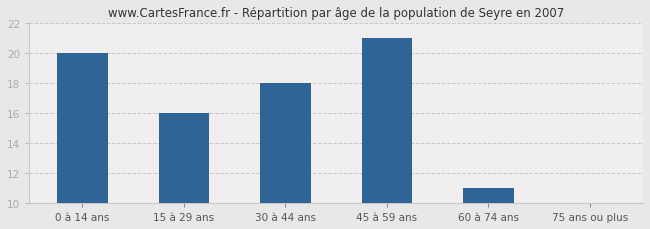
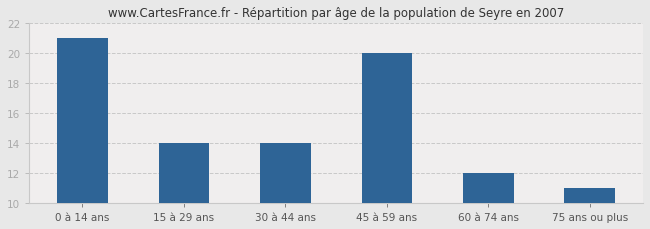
0 à 14 ans: 20 -> 21
15 à 29 ans: 16 -> 14
30 à 44 ans: 18 -> 14
45 à 59 ans: 21 -> 20
60 à 74 ans: 11 -> 12
75 ans ou plus: 10 -> 11
